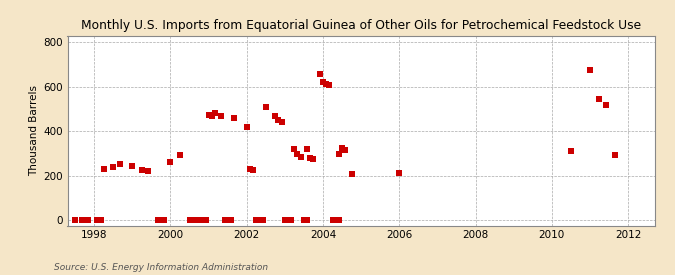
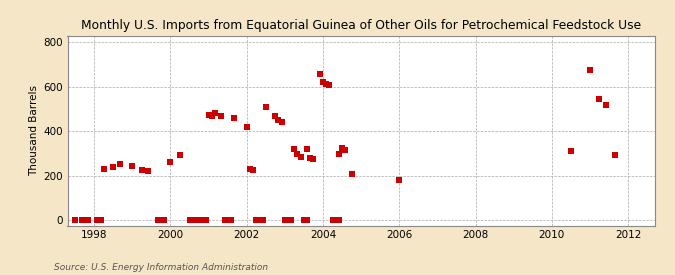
2006: 213 -> 180
